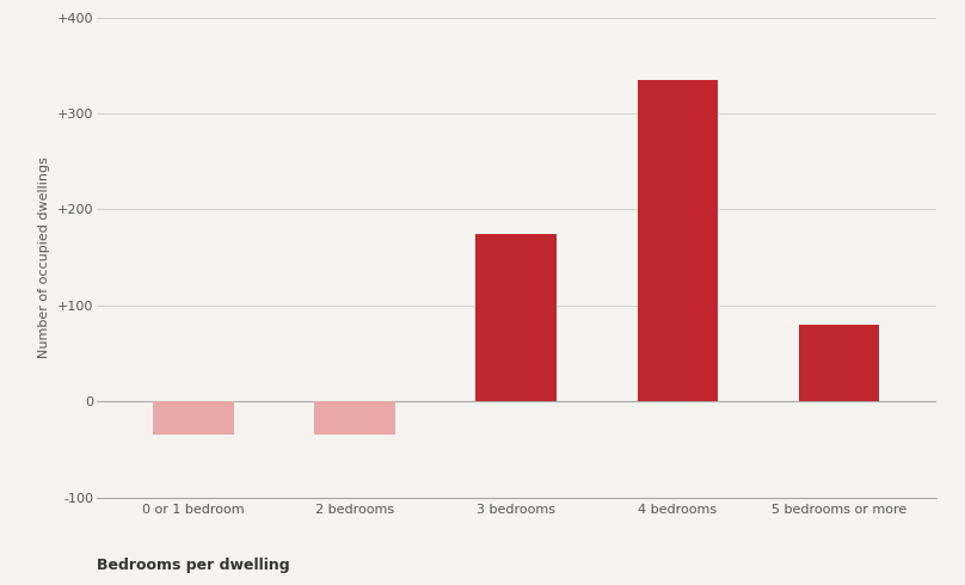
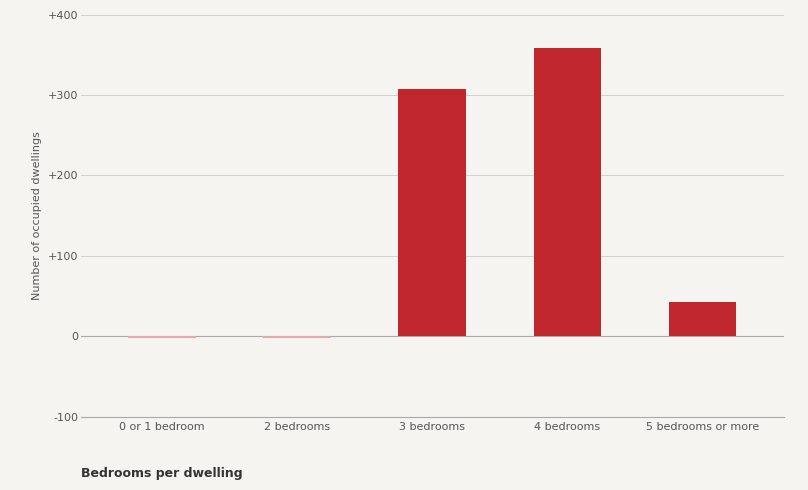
0 or 1 bedroom: -35 -> -2
2 bedrooms: -35 -> -2
3 bedrooms: 175 -> 308
4 bedrooms: 335 -> 358
5 bedrooms or more: 80 -> 42
